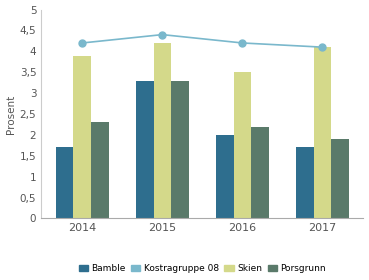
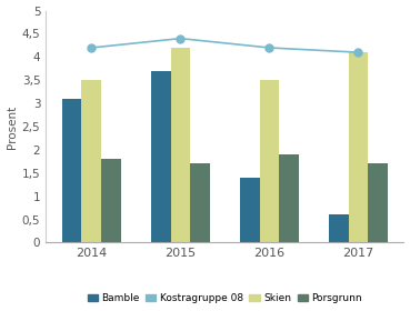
Bamble/2014: 1,7 -> 3,1
Skien/2014: 3,9 -> 3,5
Porsgrunn/2014: 2,3 -> 1,8
Bamble/2015: 3,3 -> 3,7
Porsgrunn/2015: 3,3 -> 1,7
Bamble/2016: 2,0 -> 1,4
Porsgrunn/2016: 2,2 -> 1,9
Bamble/2017: 1,7 -> 0,6
Porsgrunn/2017: 1,9 -> 1,7
